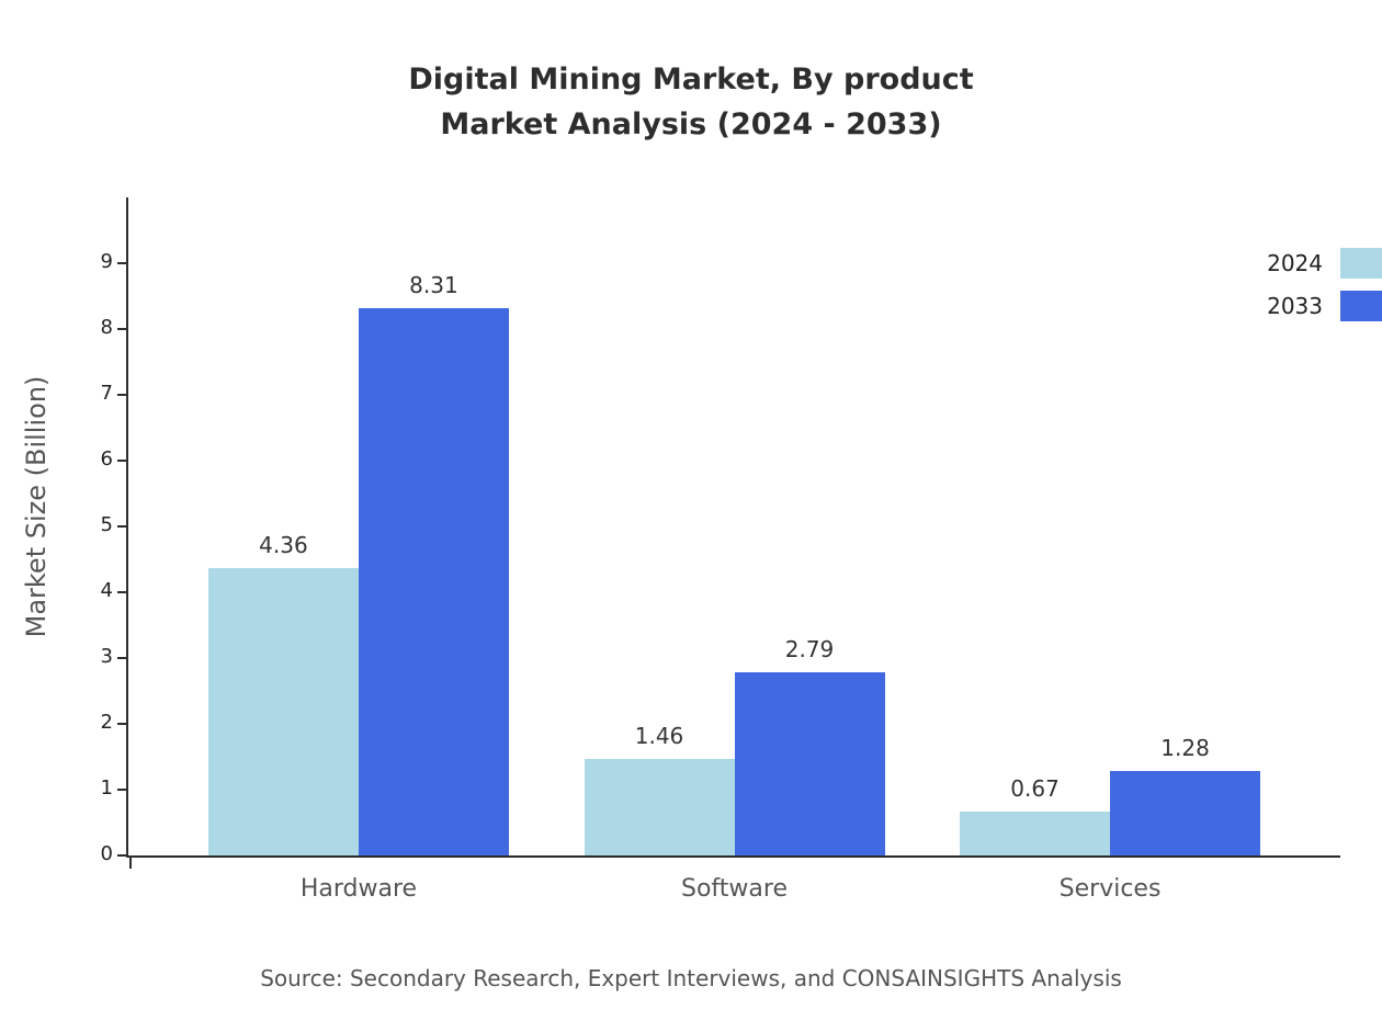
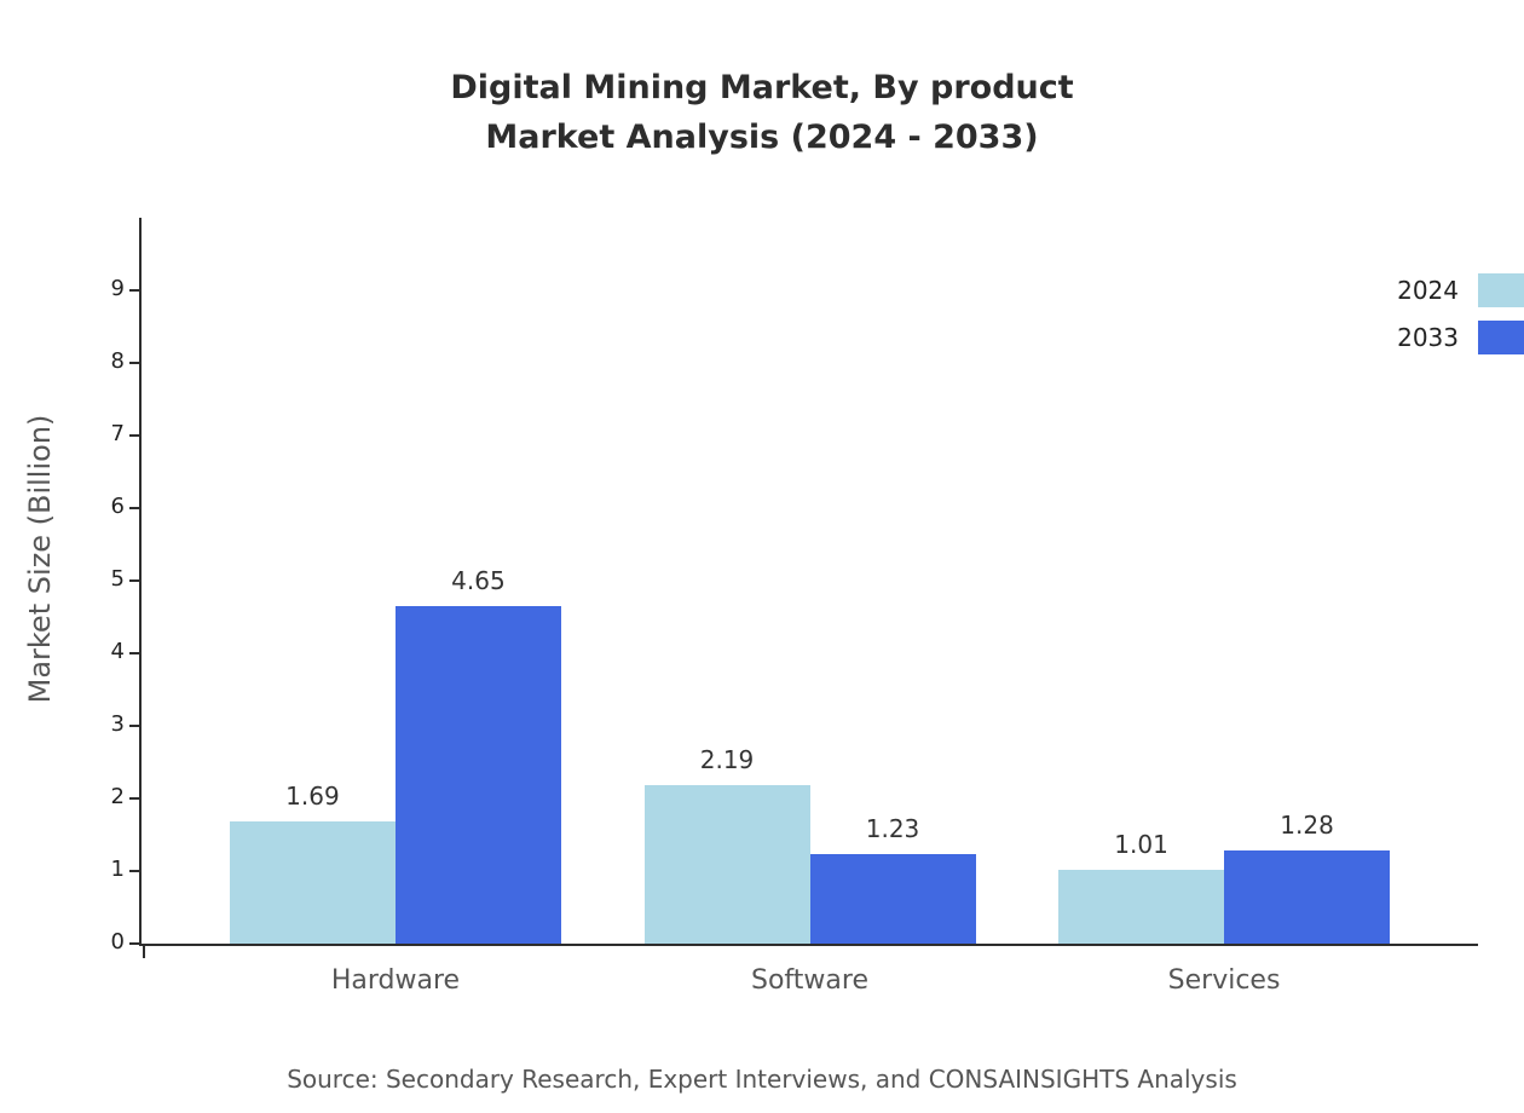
2024/Hardware: 4.36 -> 1.69
2033/Hardware: 8.31 -> 4.65
2024/Software: 1.46 -> 2.19
2033/Software: 2.79 -> 1.23
2024/Services: 0.67 -> 1.01
